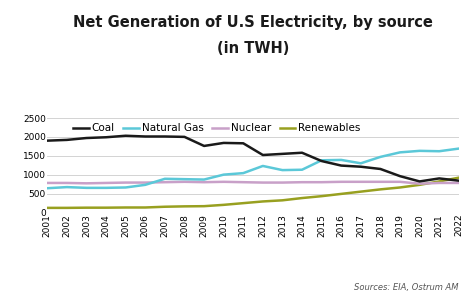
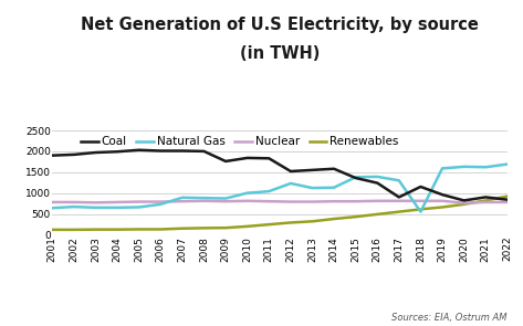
Coal/2017: 1210 -> 900
Natural Gas/2018: 1470 -> 550
